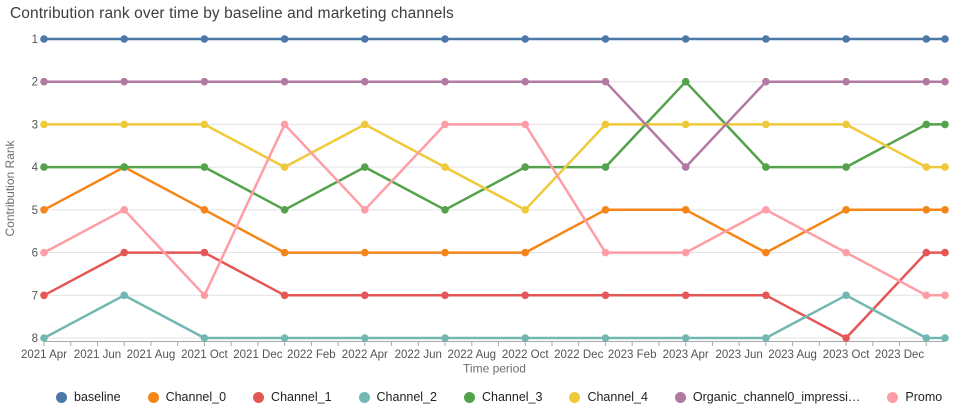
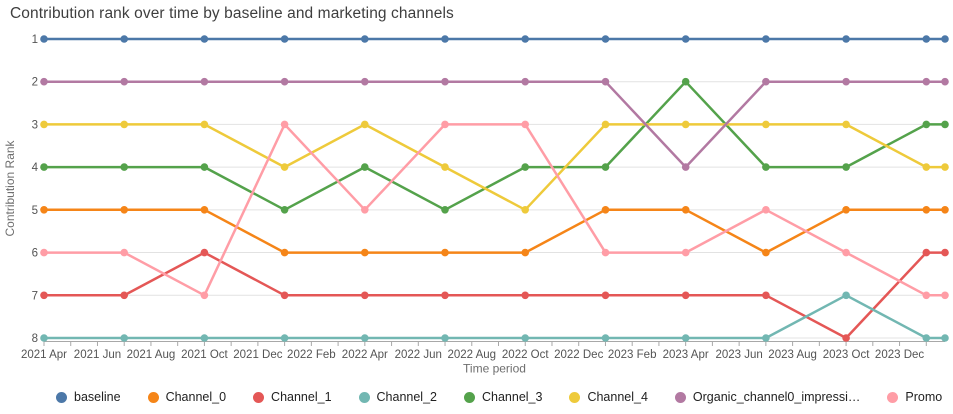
Channel_0/3: 4 -> 5
Channel_1/3: 6 -> 7
Channel_2/3: 7 -> 8
Promo/3: 5 -> 6
